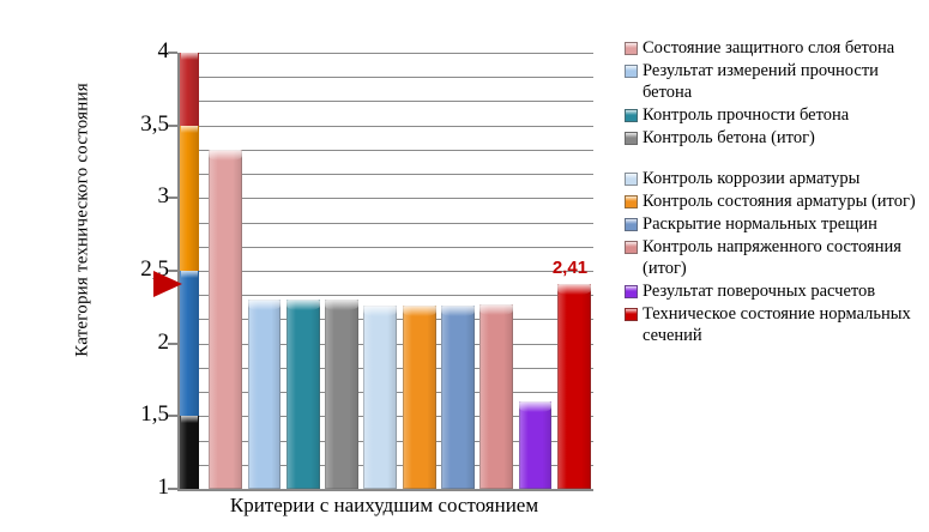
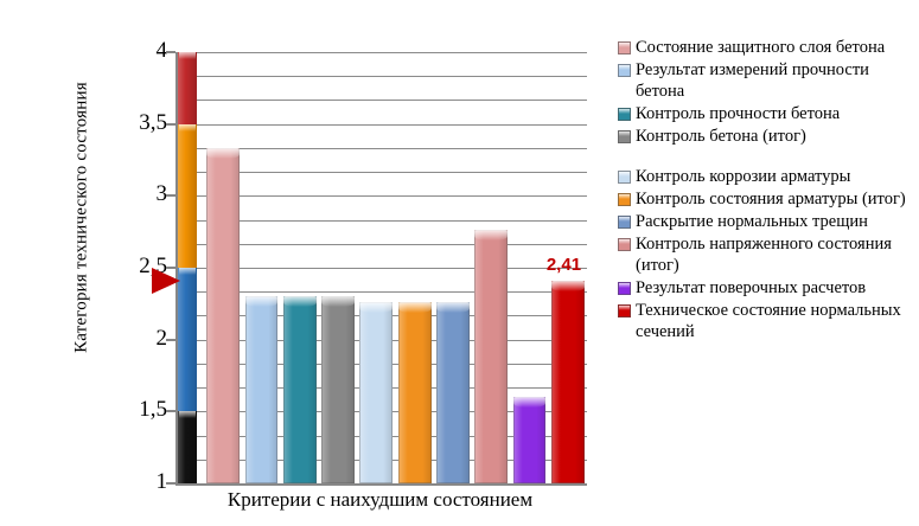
Контроль напряженного состояния (итог): 2.27 -> 2.76
